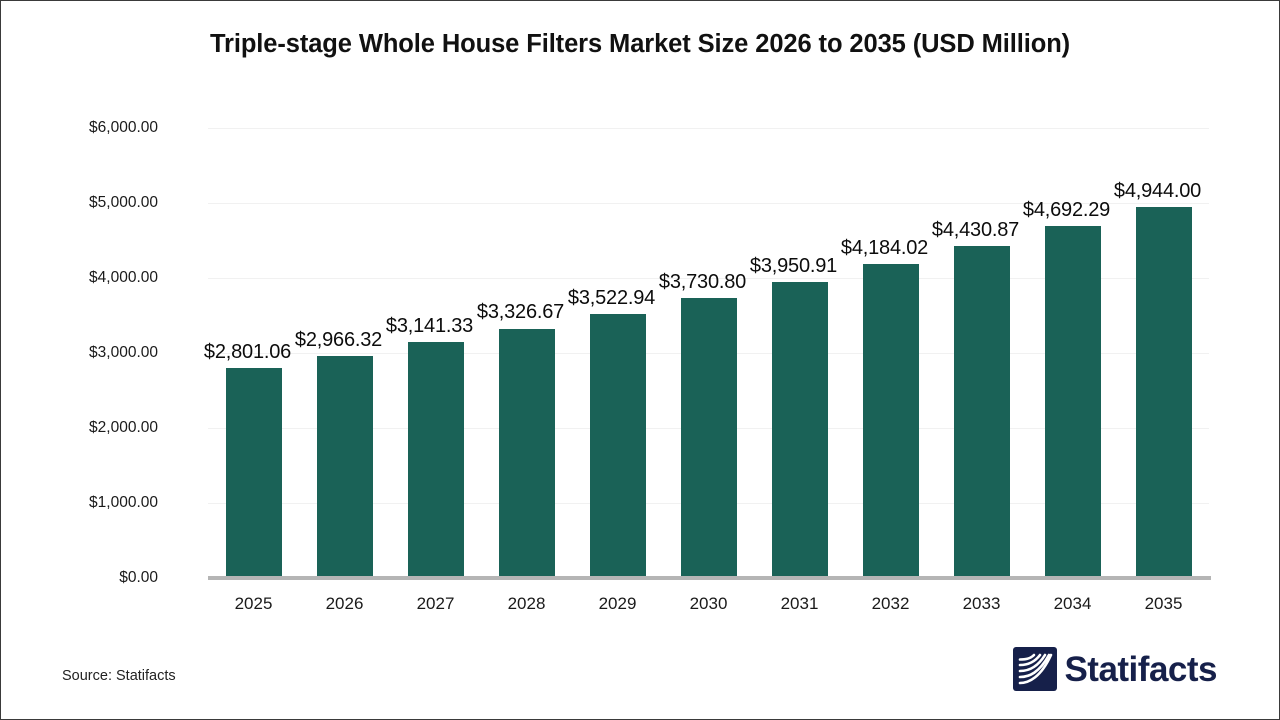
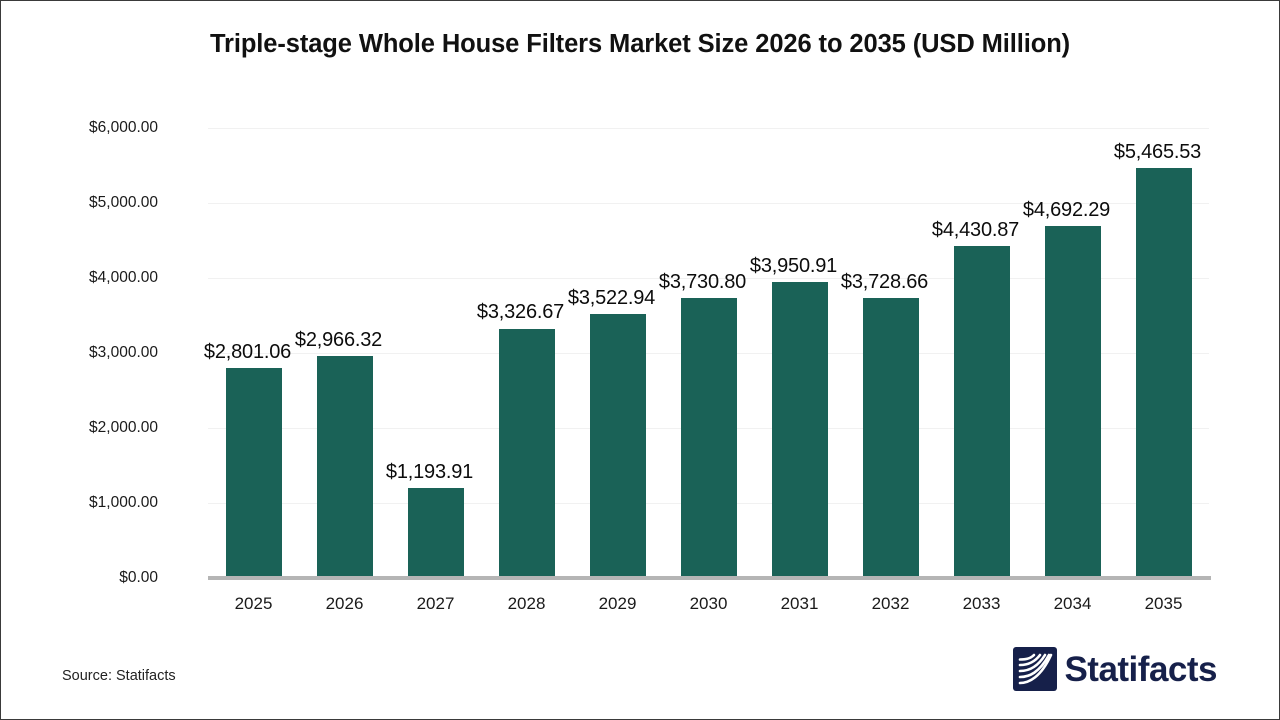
2027: $3,141.33 -> $1,193.91
2032: $4,184.02 -> $3,728.66
2035: $4,944.00 -> $5,465.53
